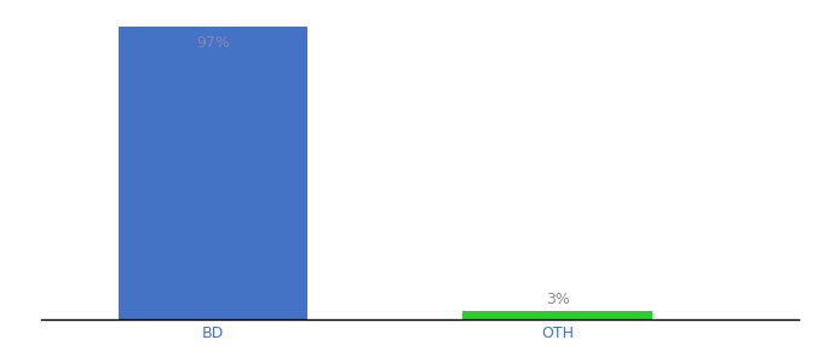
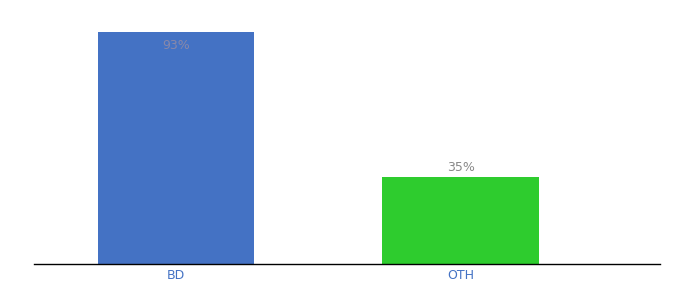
BD: 97% -> 93%
OTH: 3% -> 35%
